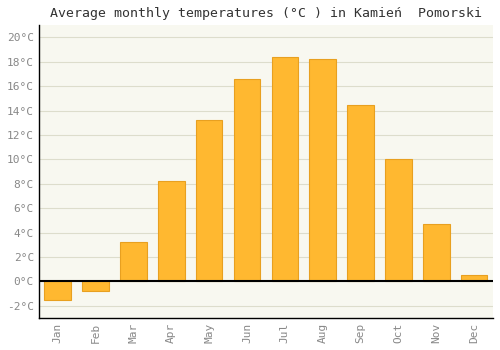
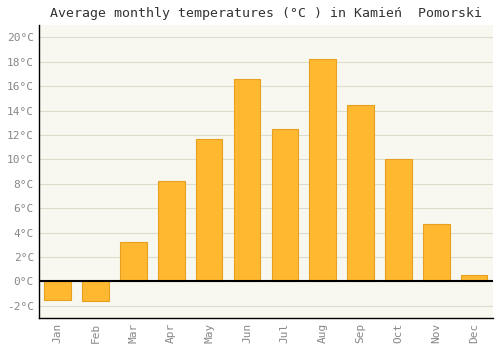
Feb: -0.8°C -> -1.6°C
May: 13.2°C -> 11.7°C
Jul: 18.4°C -> 12.5°C
